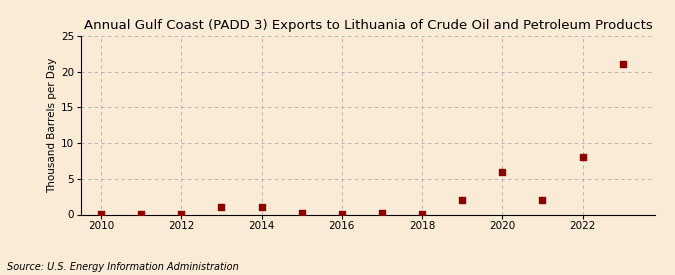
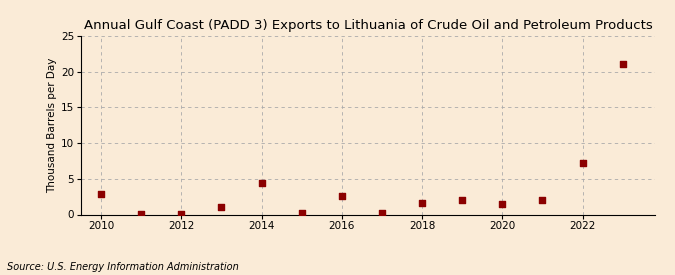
2010: 0.0 -> 2.8
2014: 1.0 -> 4.4
2016: 0.1 -> 2.6
2018: 0.1 -> 1.6
2020: 6.0 -> 1.4
2022: 8.0 -> 7.2
